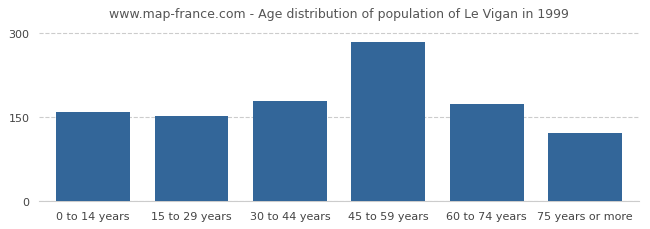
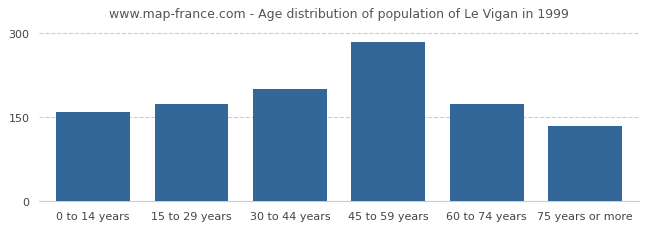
15 to 29 years: 152 -> 172
30 to 44 years: 178 -> 200
75 years or more: 122 -> 134
